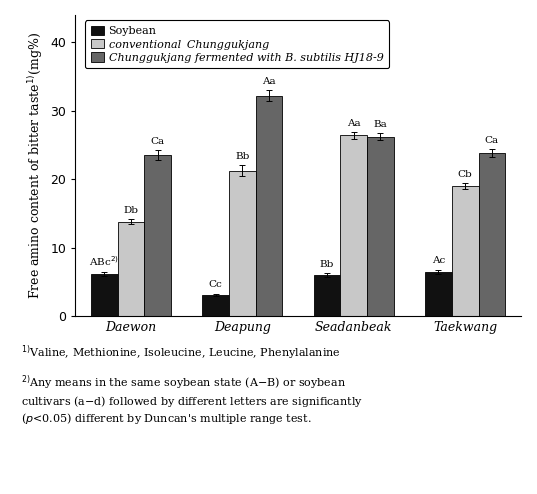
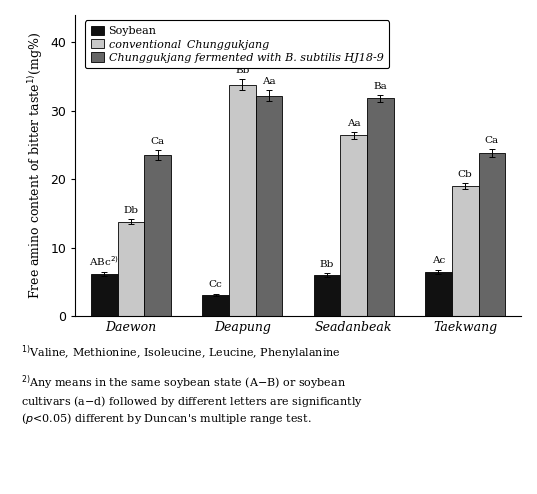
conventional Chunggukjang/Deapung: 21.2 -> 33.8
Chunggukjang fermented with B. subtilis HJ18-9/Seadanbeak: 26.2 -> 31.8
